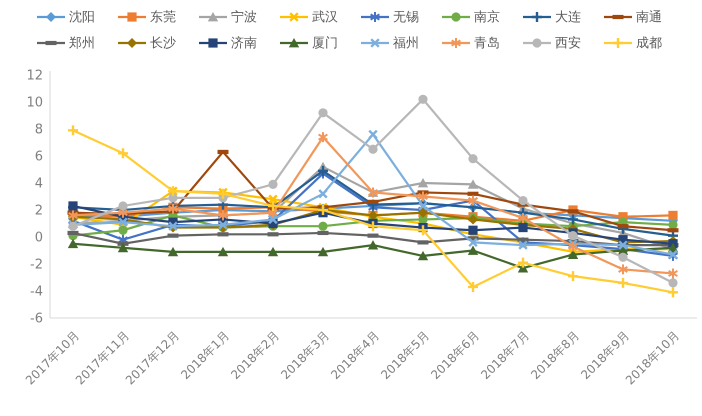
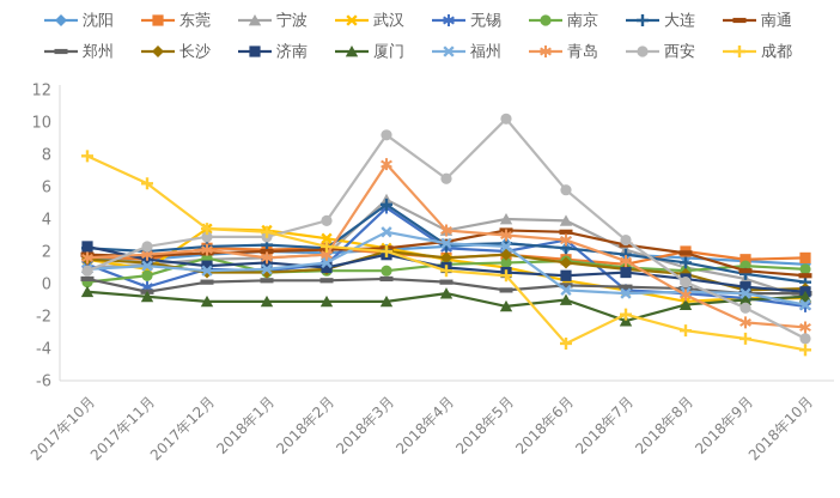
南通/2018年1月: 6.3 -> 2.0
福州/2018年4月: 7.6 -> 2.5
